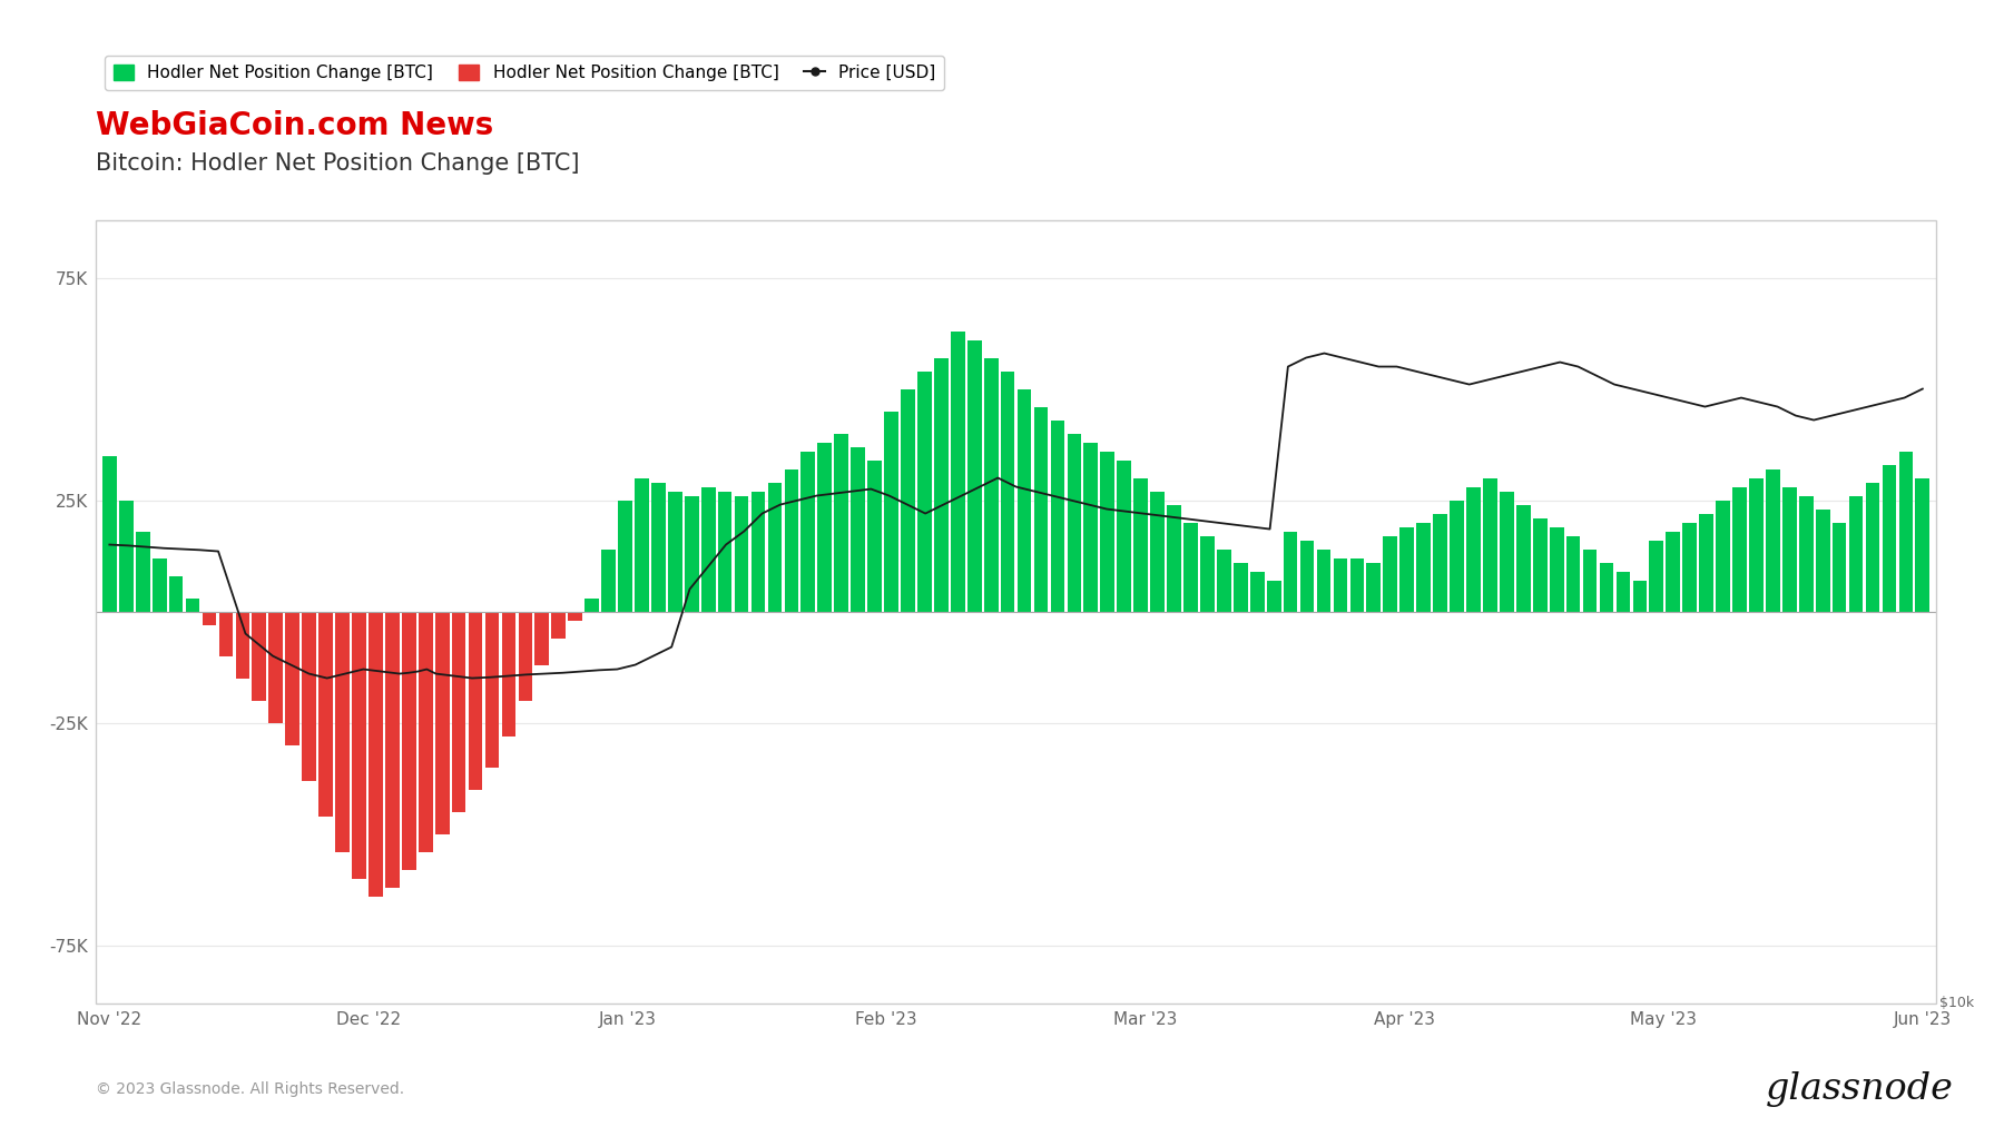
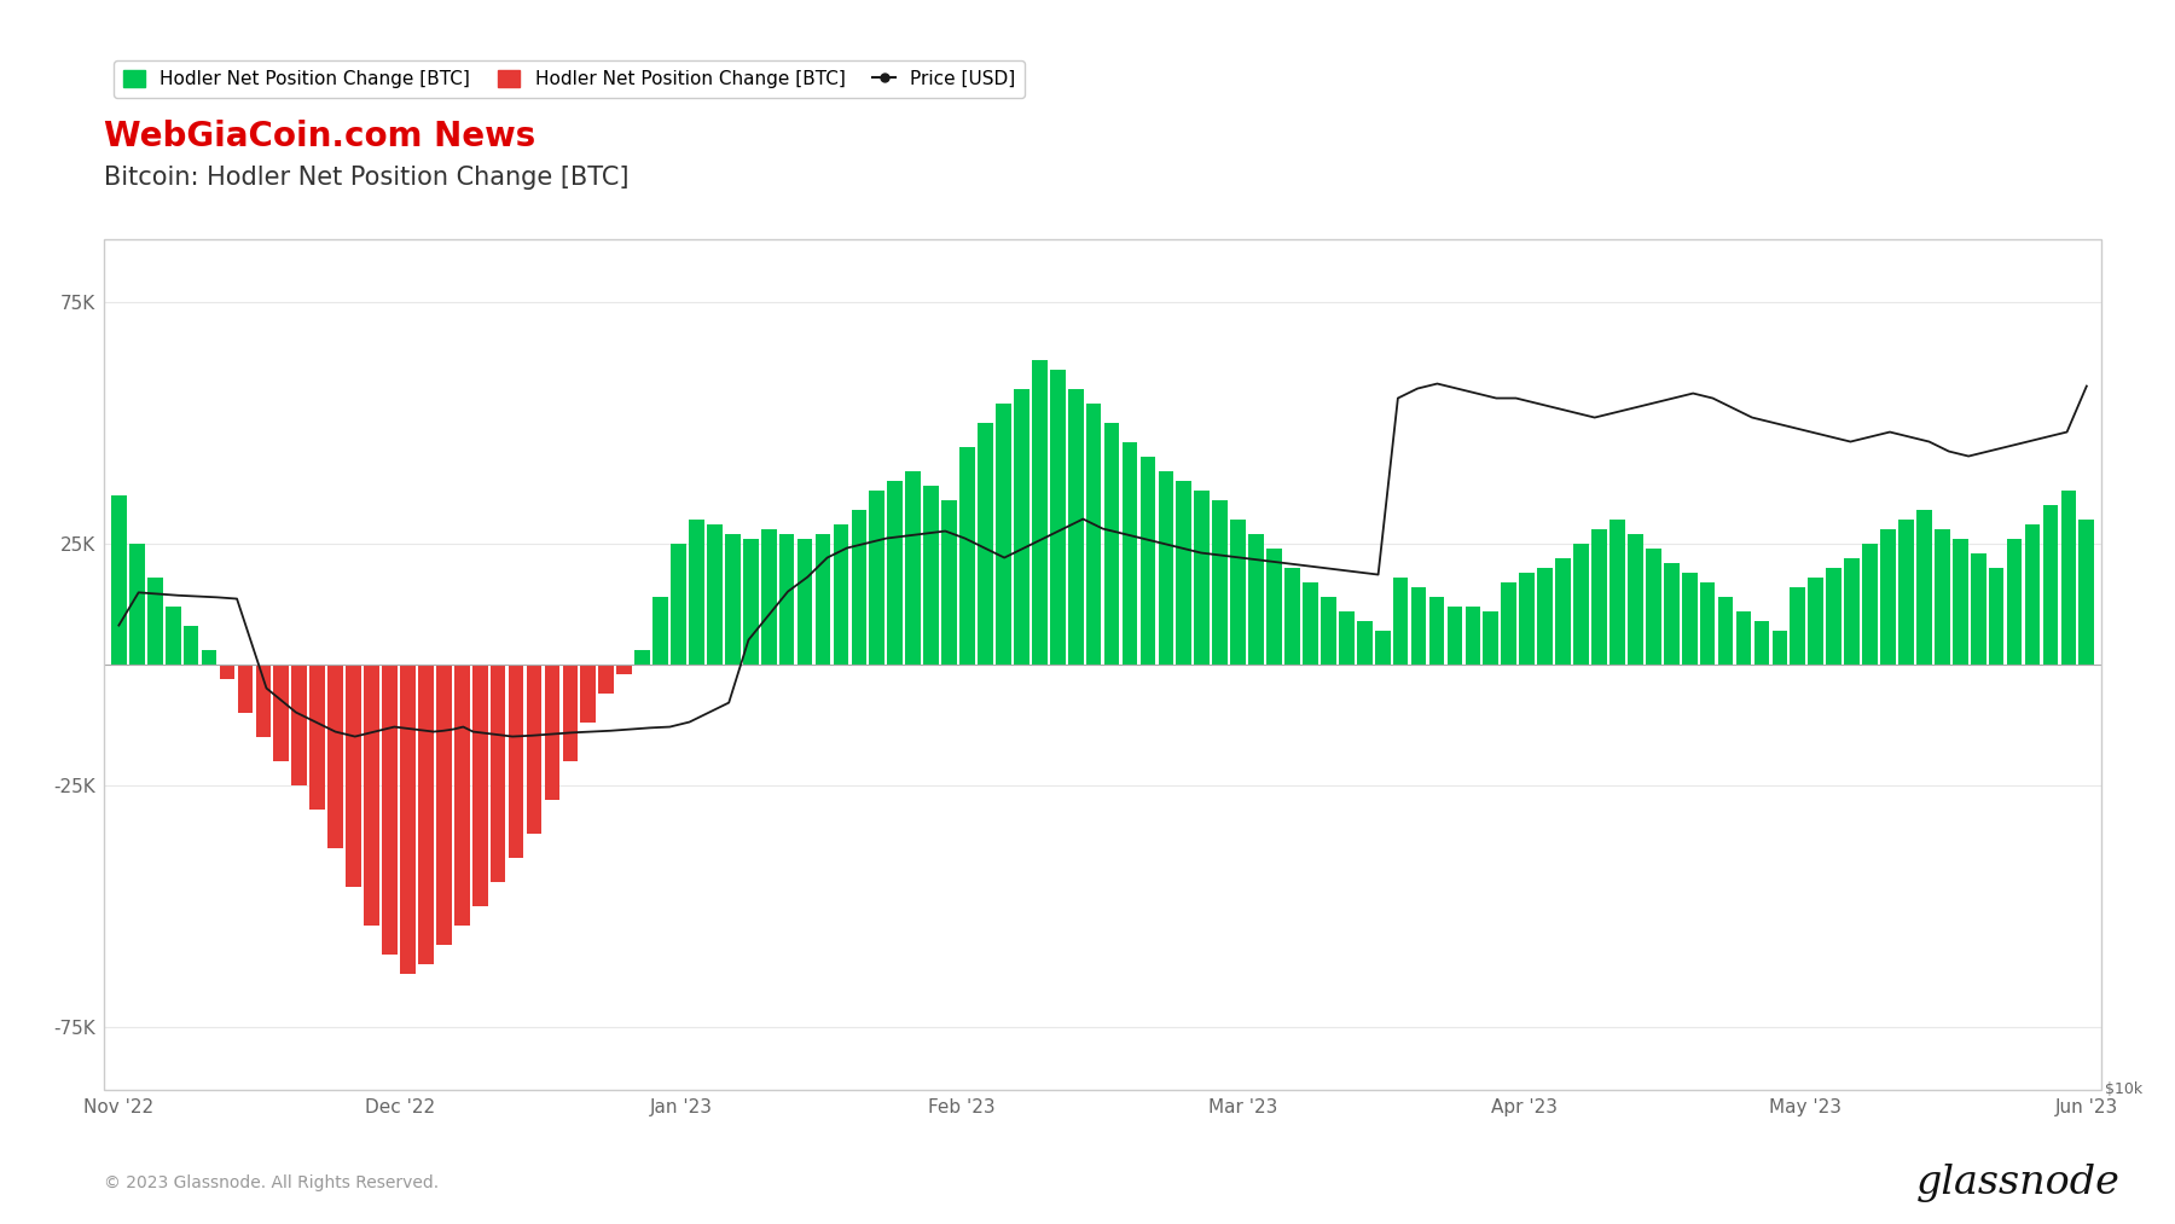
Price [USD]/Nov '22: 15.0K -> 8.0K
Price [USD]/Jun '23: 50.0K -> 57.5K
